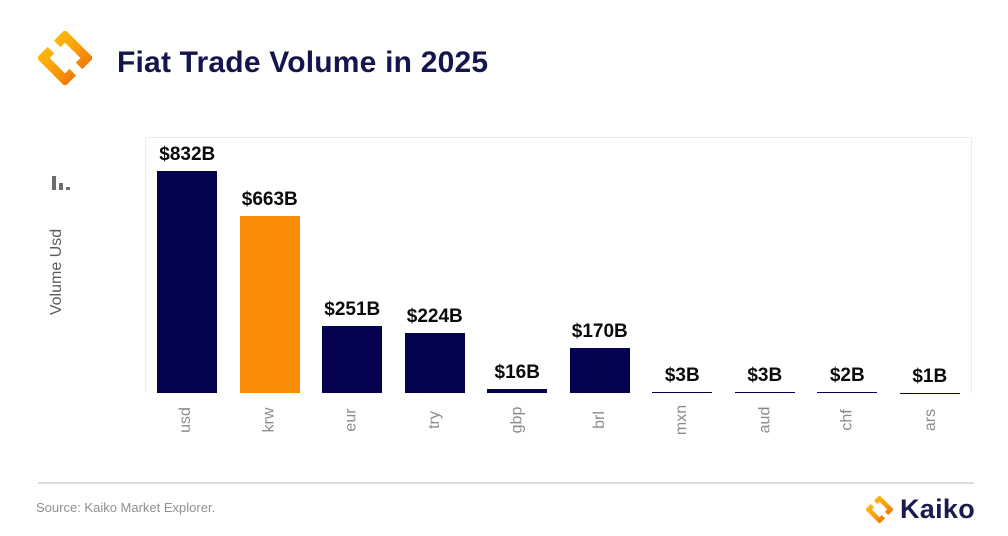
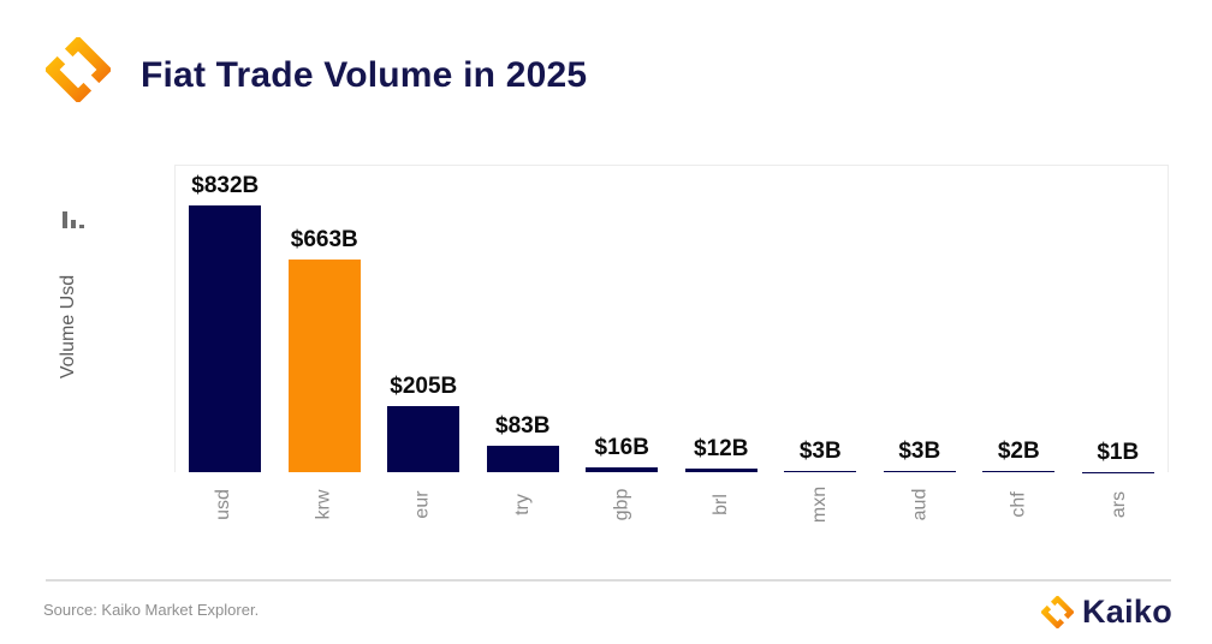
eur: $251B -> $205B
try: $224B -> $83B
brl: $170B -> $12B
